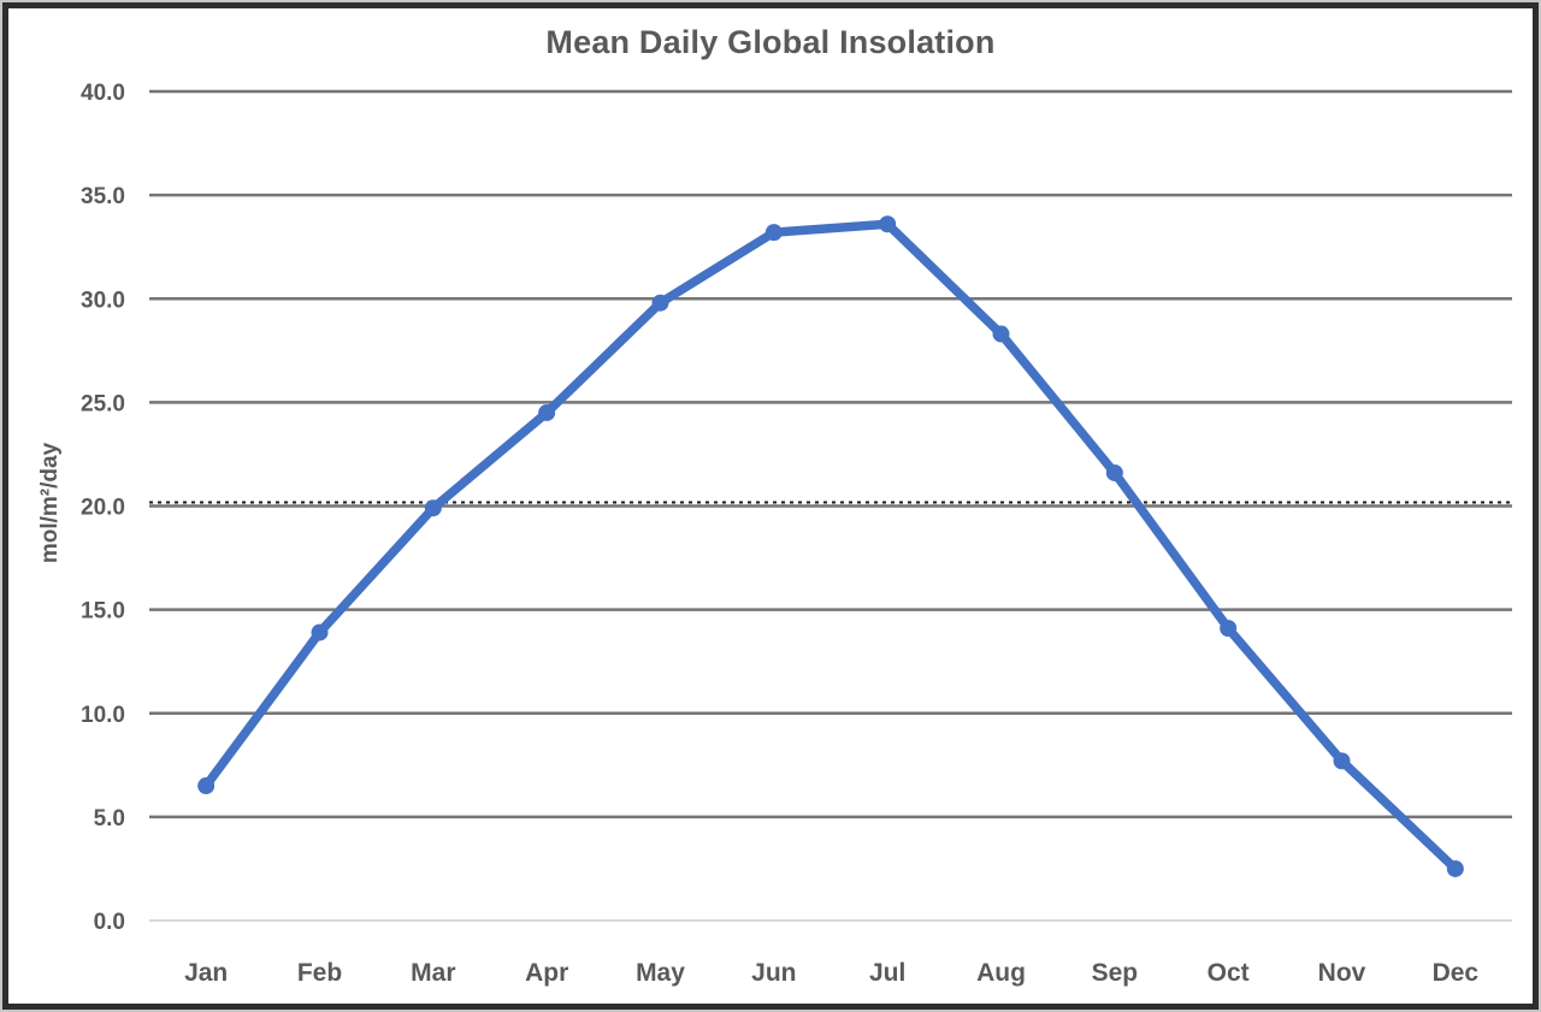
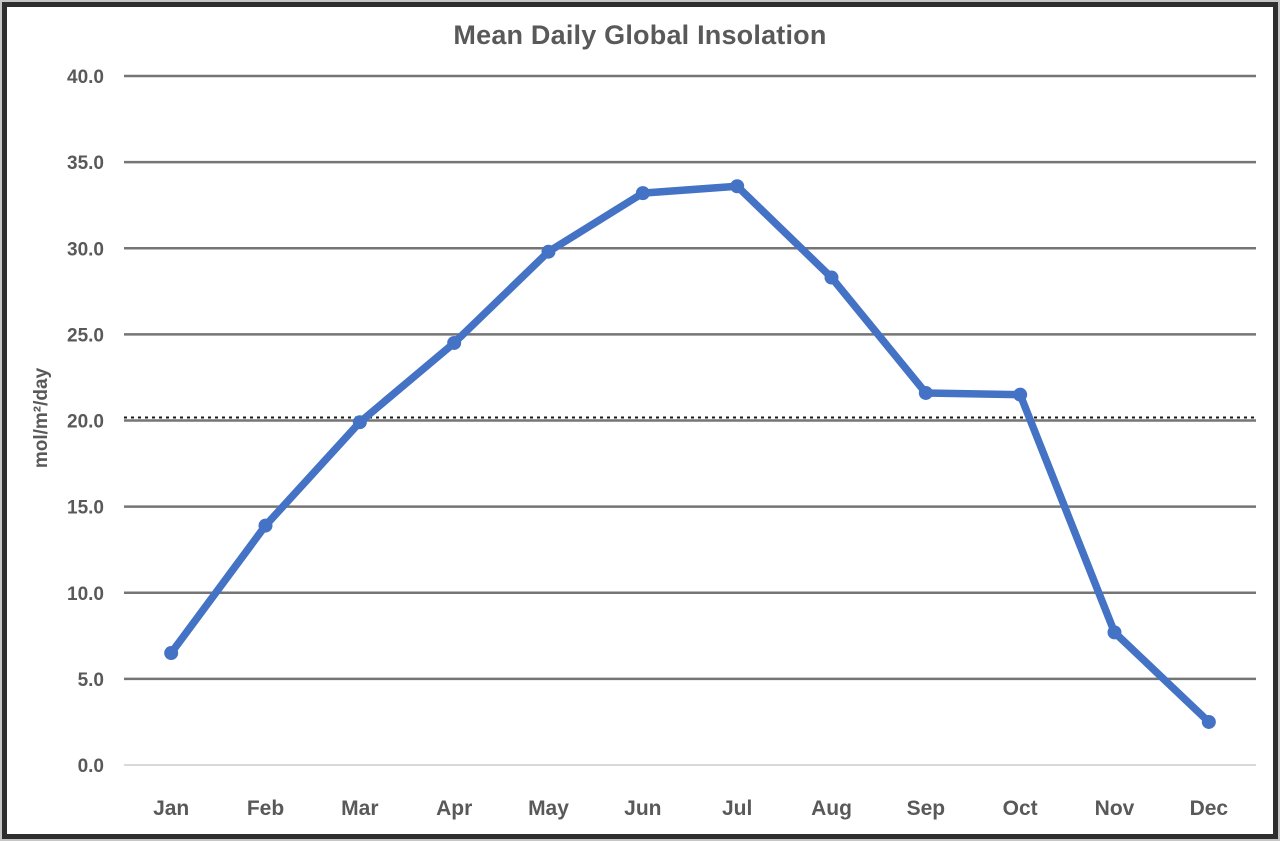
Oct: 14.1 -> 21.5
